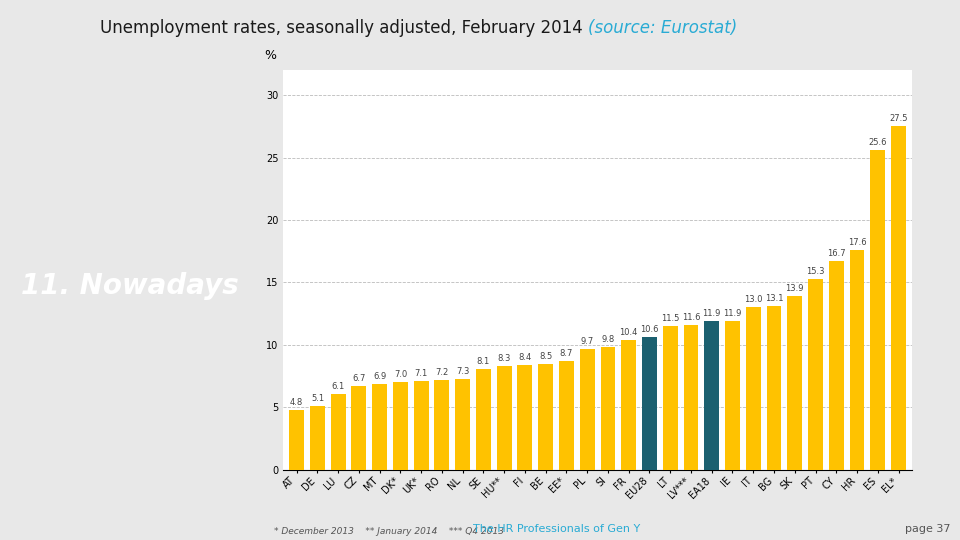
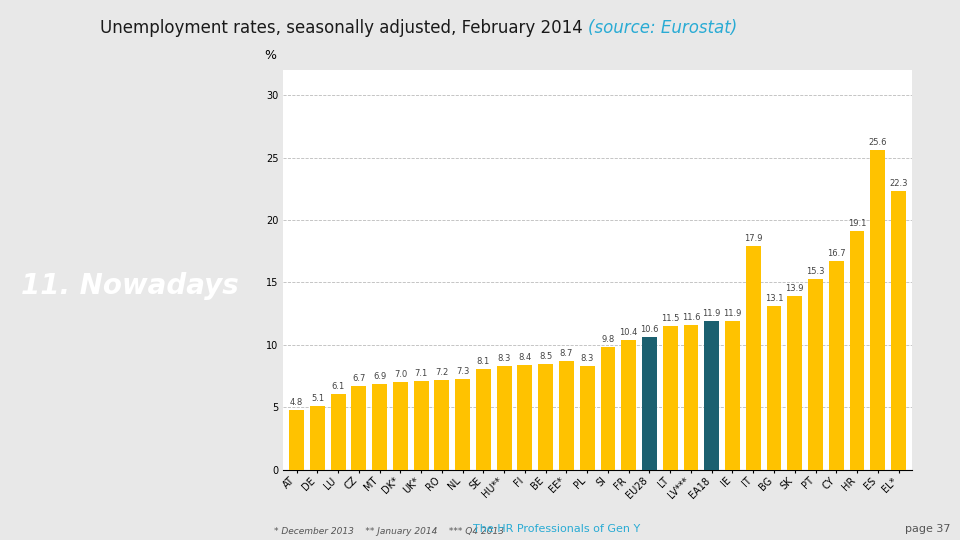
PL: 9.7 -> 8.3
IT: 13.0 -> 17.9
HR: 17.6 -> 19.1
EL*: 27.5 -> 22.3
